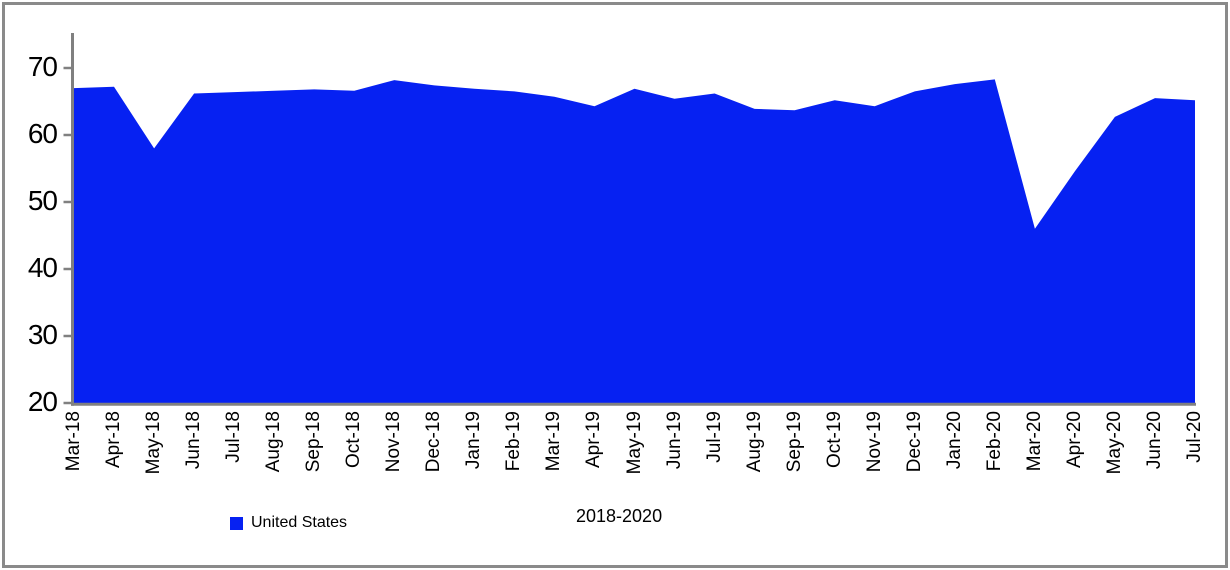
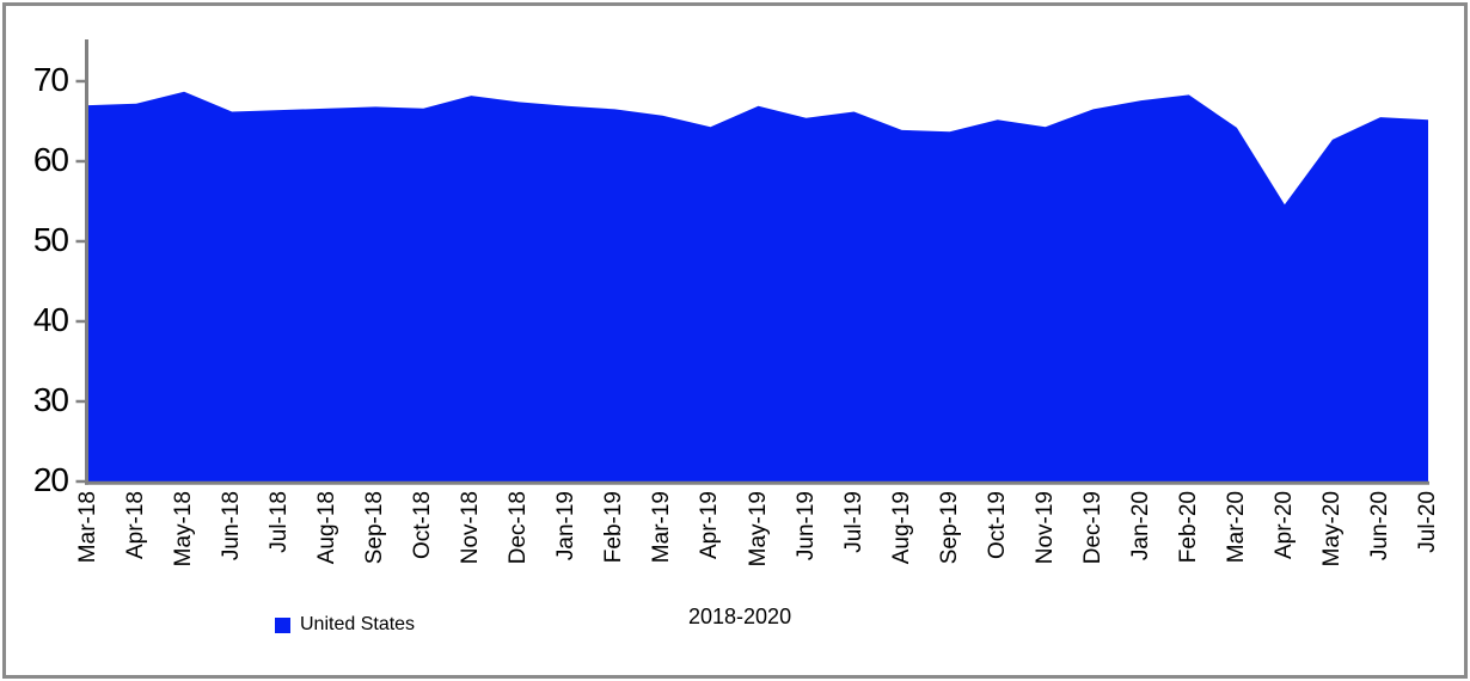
May-18: 58 -> 69
Mar-20: 46 -> 64
